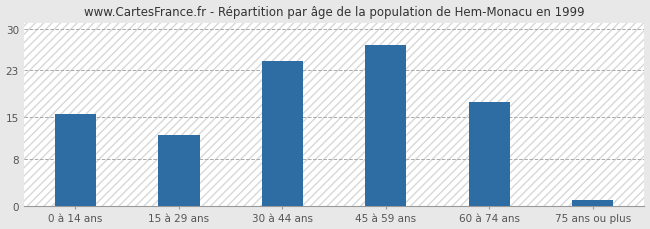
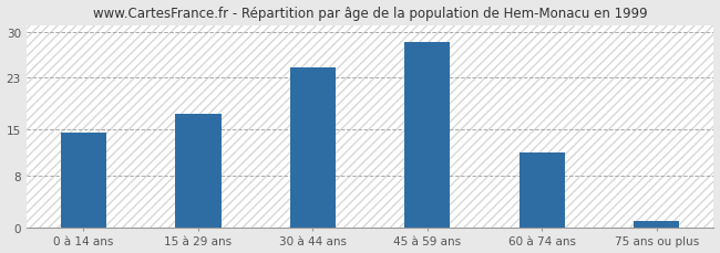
0 à 14 ans: 15.6 -> 14.5
15 à 29 ans: 12.0 -> 17.5
45 à 59 ans: 27.2 -> 28.5
60 à 74 ans: 17.6 -> 11.5
